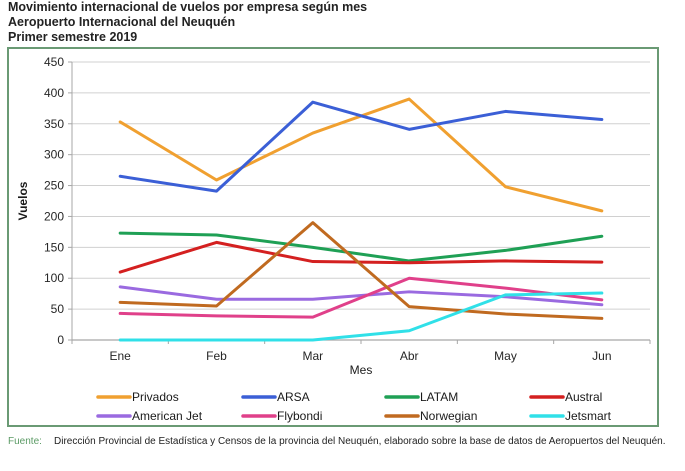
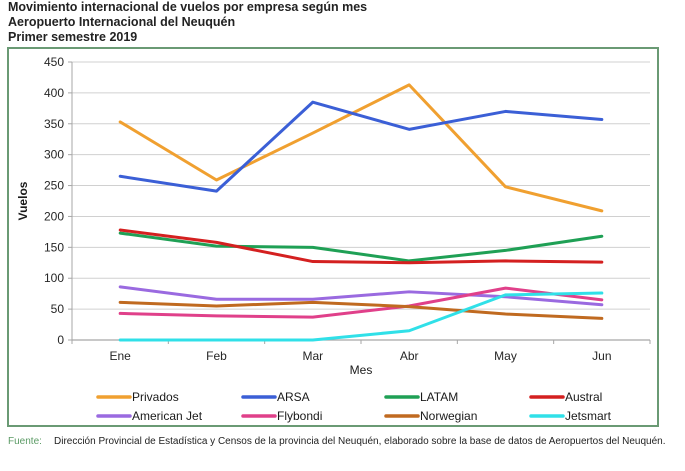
Austral/Ene: 110 -> 180
LATAM/Feb: 170 -> 150
Norwegian/Mar: 190 -> 60
Privados/Abr: 390 -> 410
Flybondi/Abr: 100 -> 60
